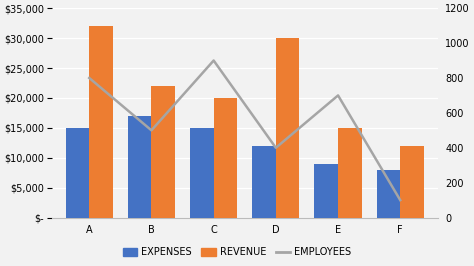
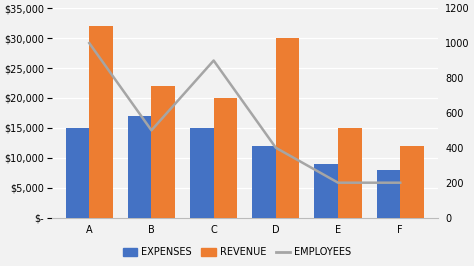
EMPLOYEES/A: 800 -> 1000
EMPLOYEES/E: 700 -> 200
EMPLOYEES/F: 100 -> 200
